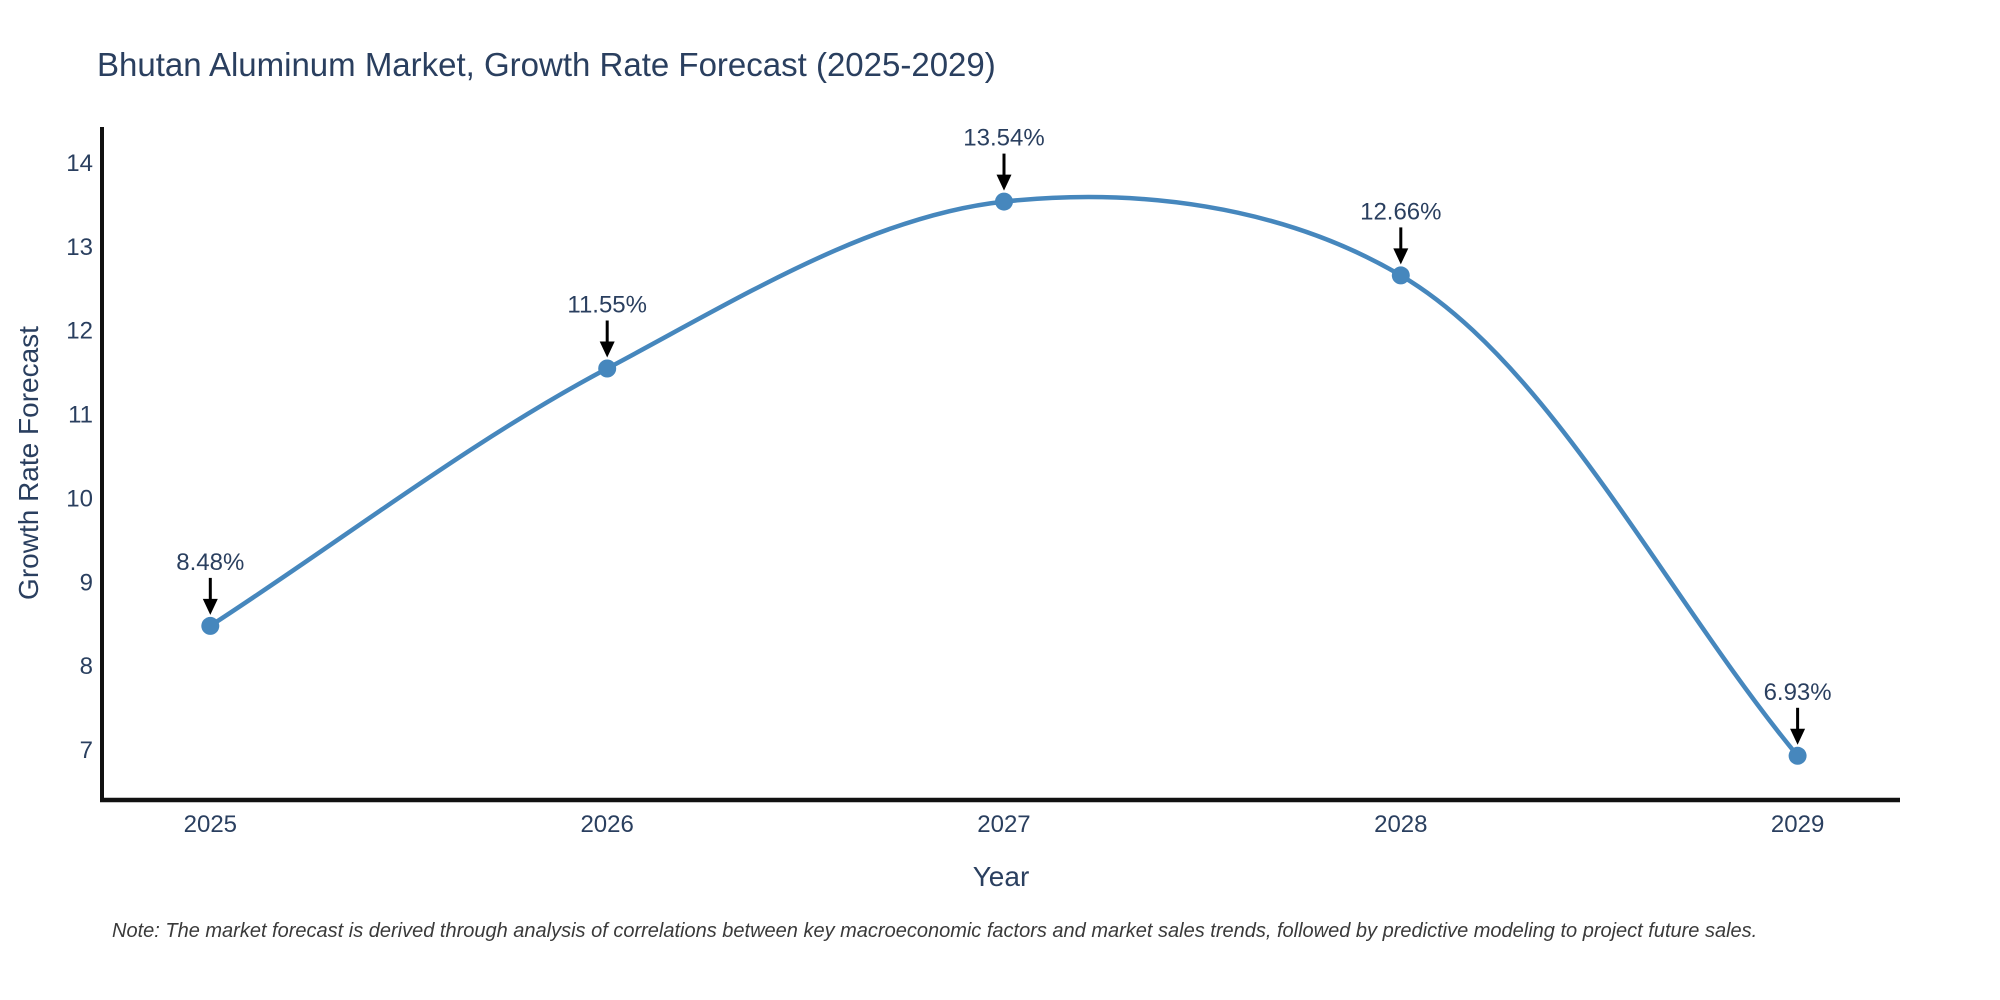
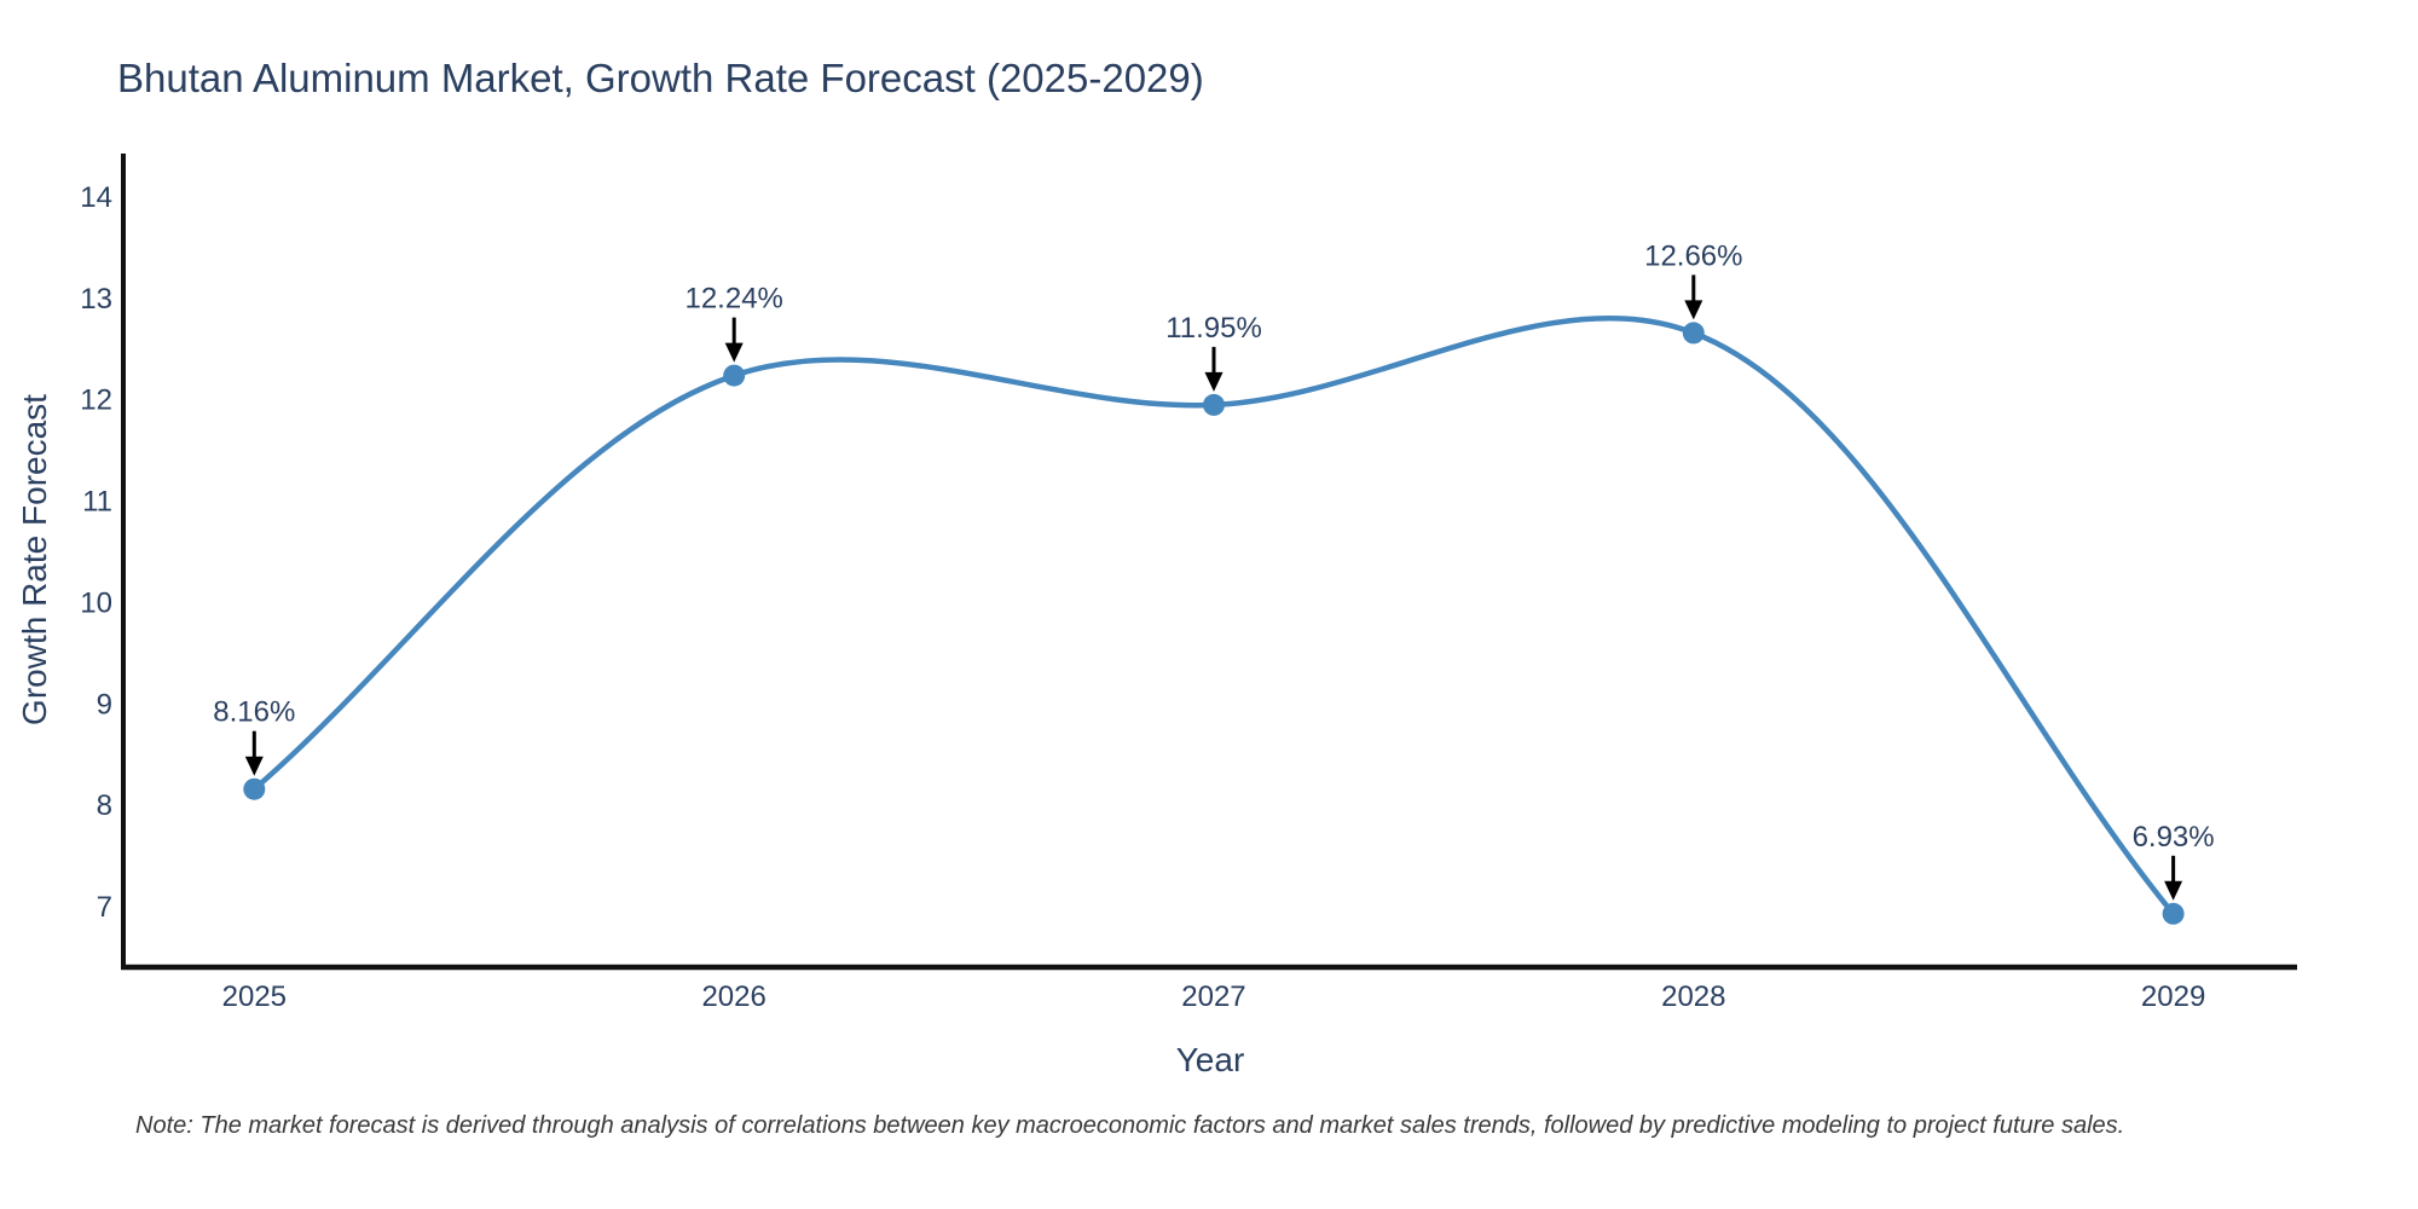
2025: 8.48% -> 8.16%
2026: 11.55% -> 12.24%
2027: 13.54% -> 11.95%
